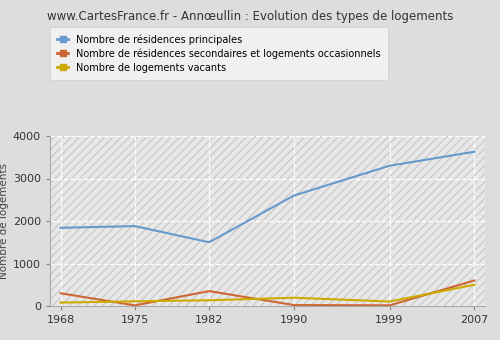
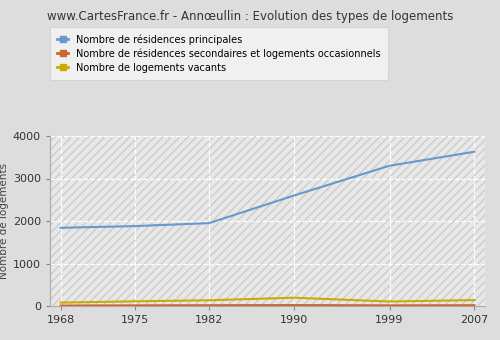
Nombre de résidences secondaires et logements occasionnels/1968: 300 -> 10
Nombre de résidences principales/1982: 1500 -> 1950
Nombre de résidences secondaires et logements occasionnels/1982: 350 -> 20
Nombre de résidences secondaires et logements occasionnels/2007: 600 -> 20
Nombre de logements vacants/2007: 500 -> 140
